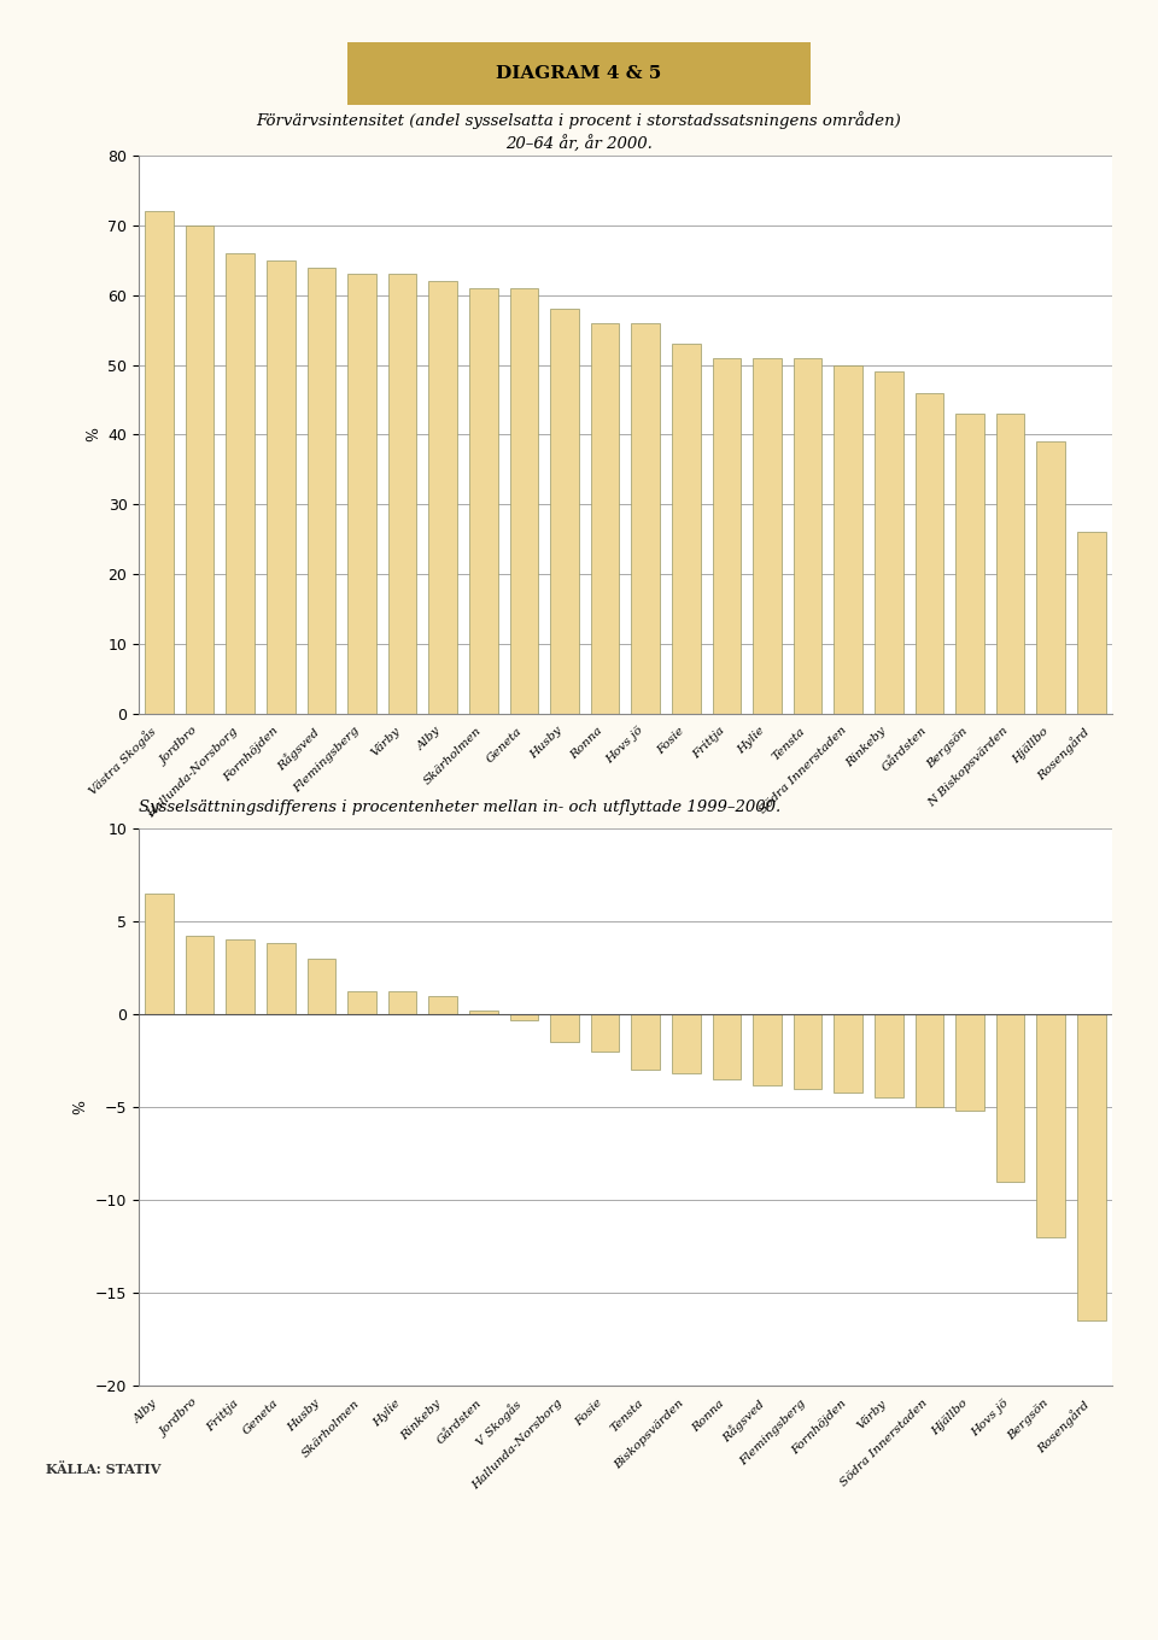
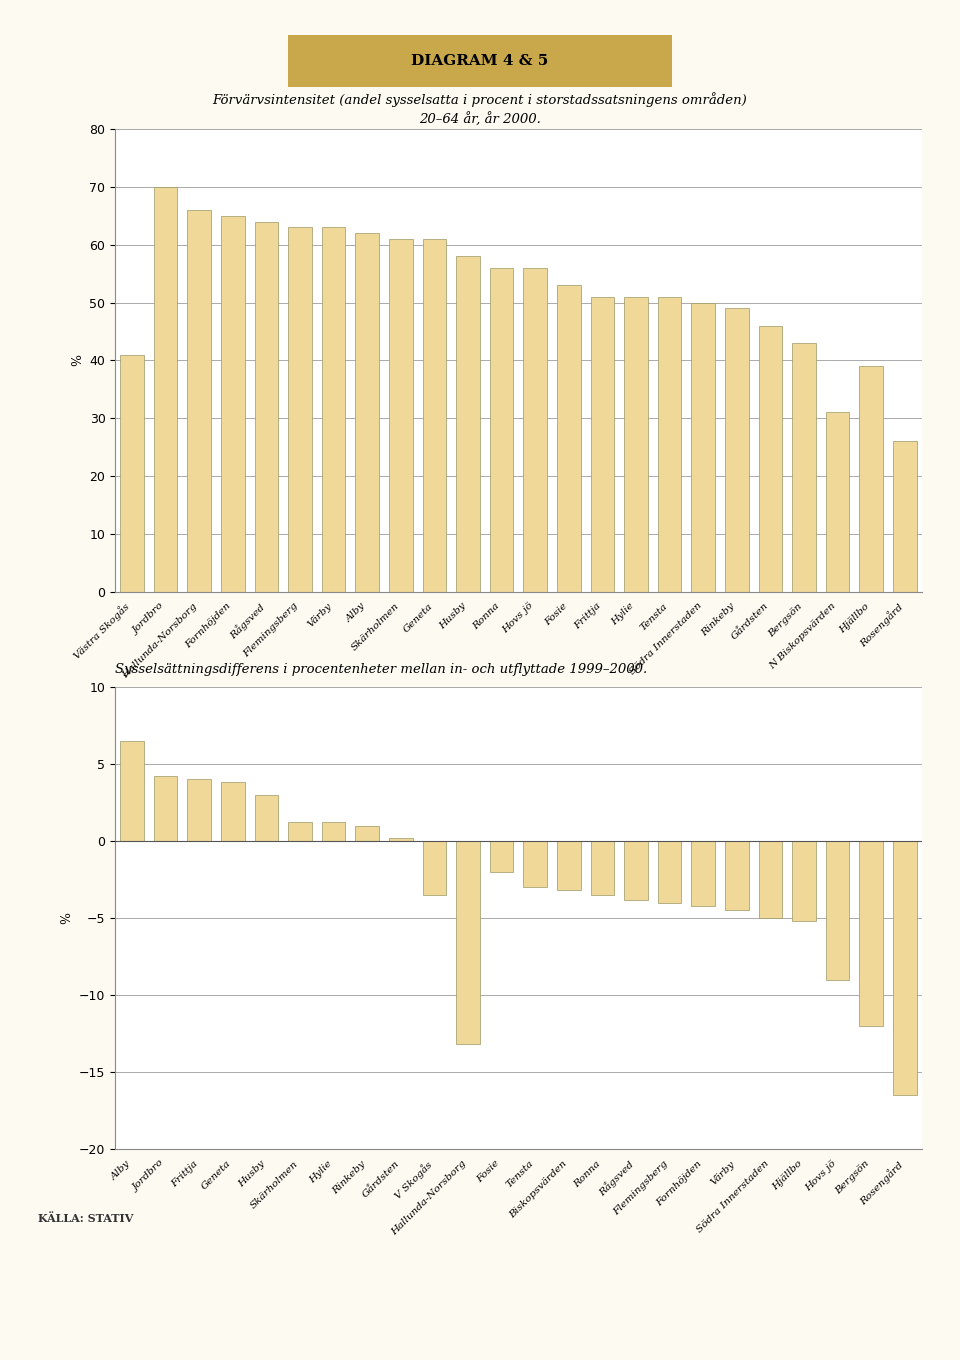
Västra Skogås: 72 -> 41
N Biskopsvärden: 43 -> 31
V Skogås: -0.3 -> -3.5
Hallunda-Norsborg: -1.5 -> -13.2
